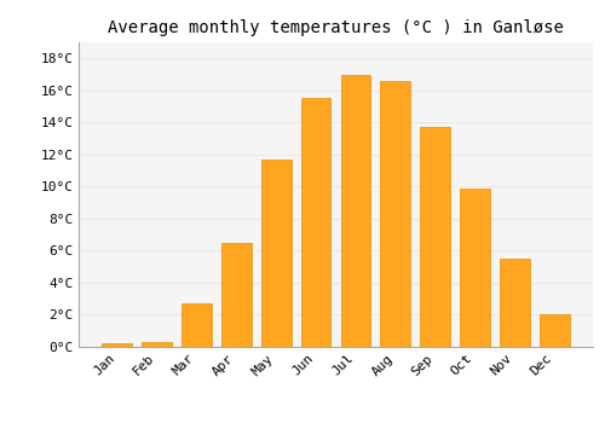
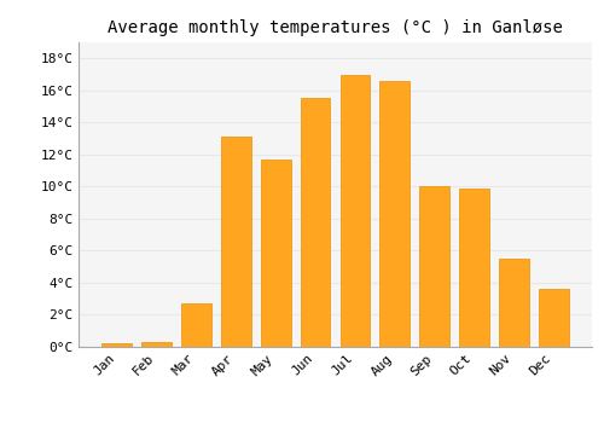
Apr: 6.5°C -> 13.1°C
Sep: 13.7°C -> 10.0°C
Dec: 2.0°C -> 3.6°C
